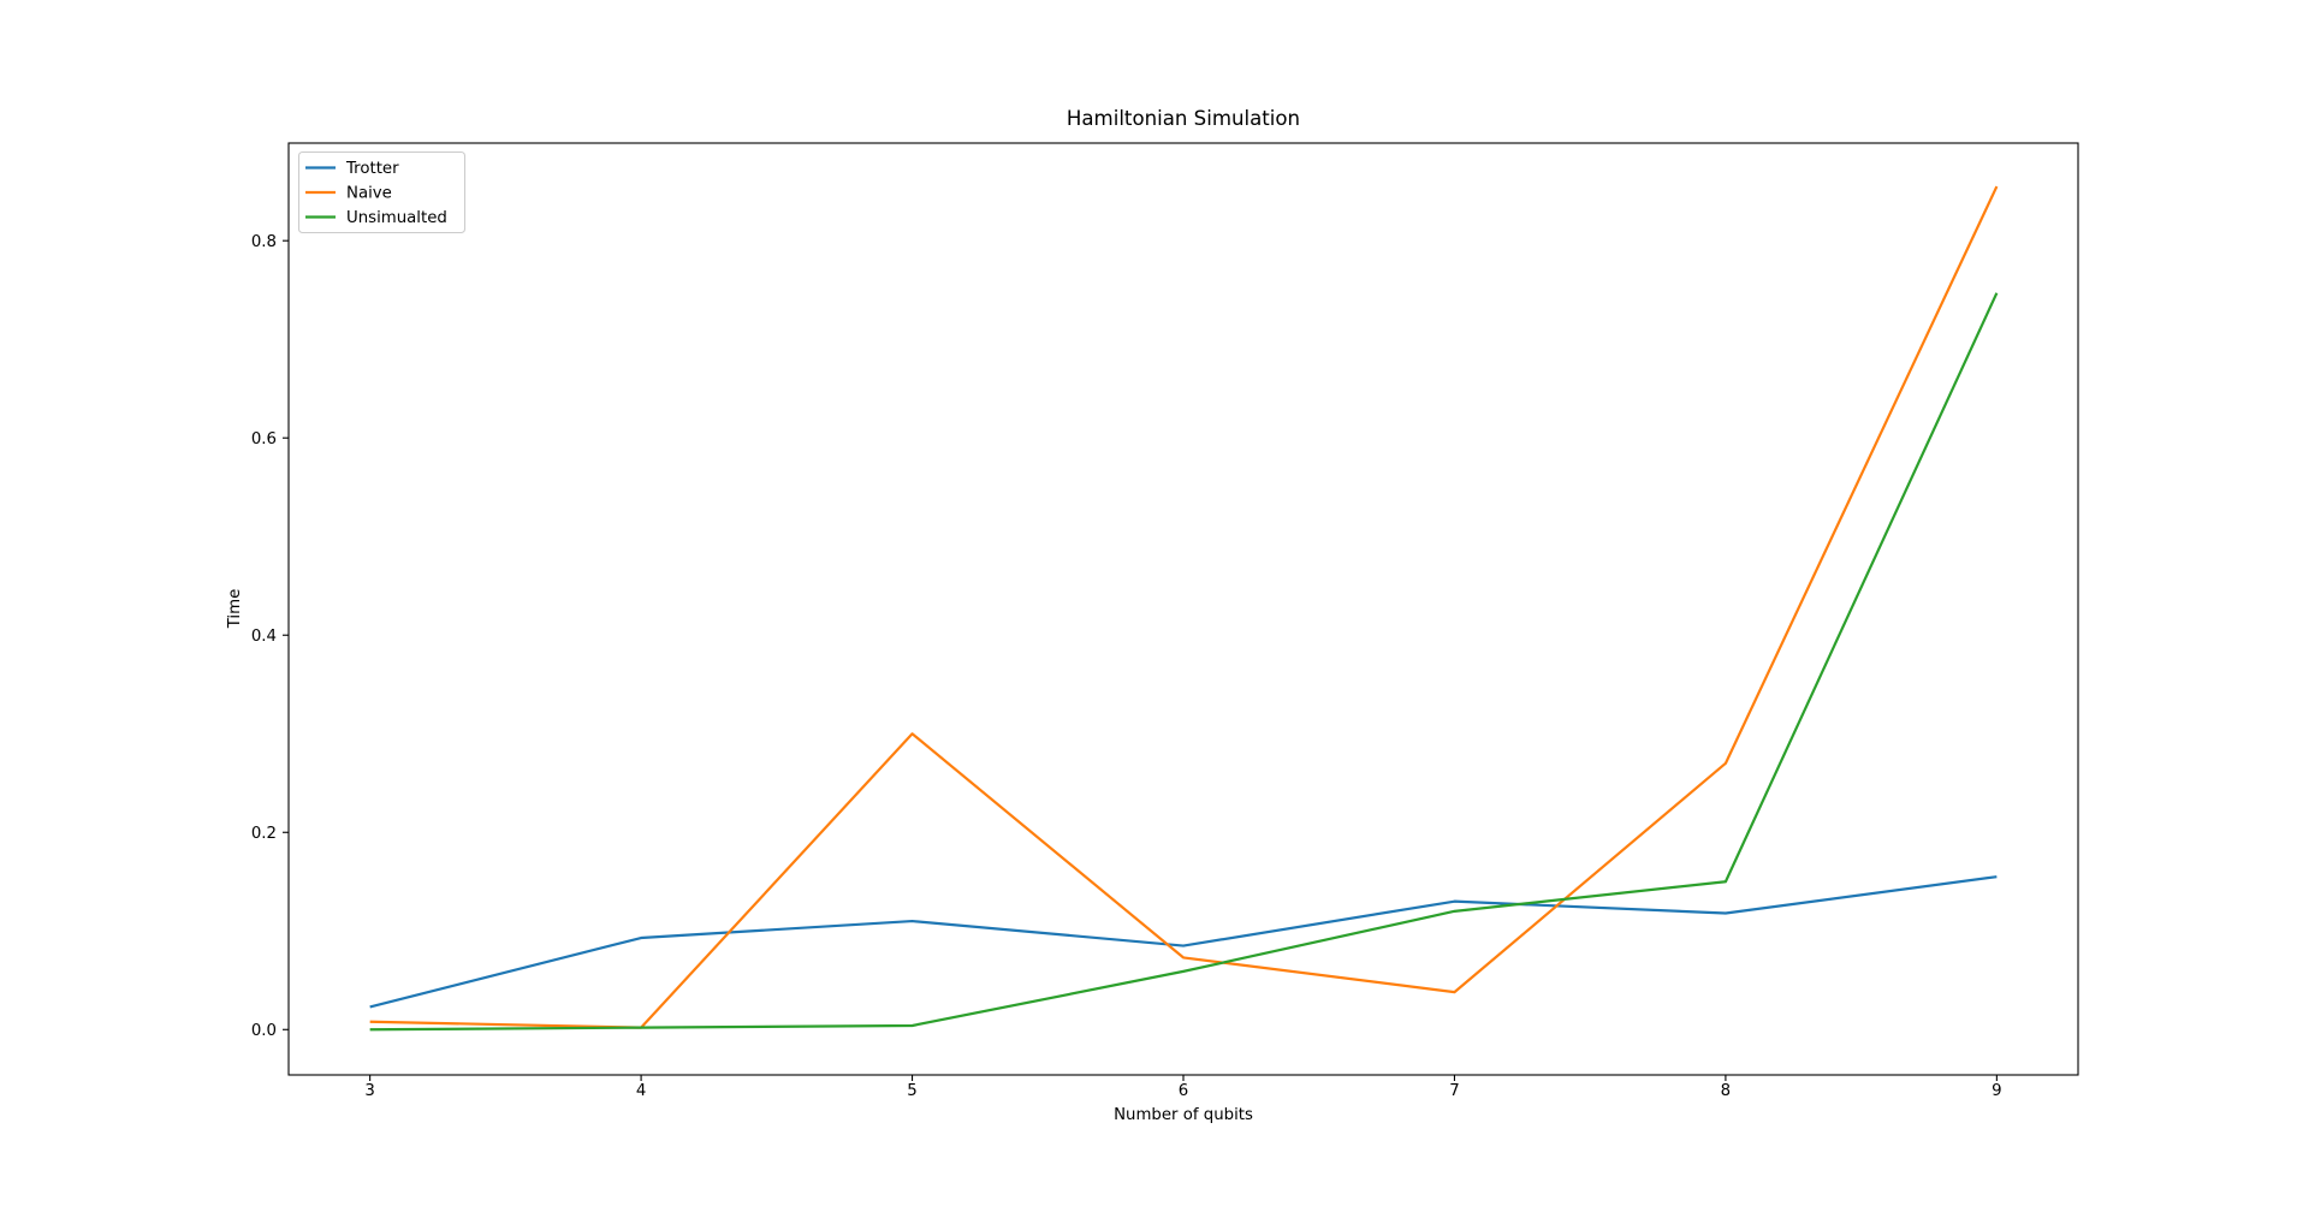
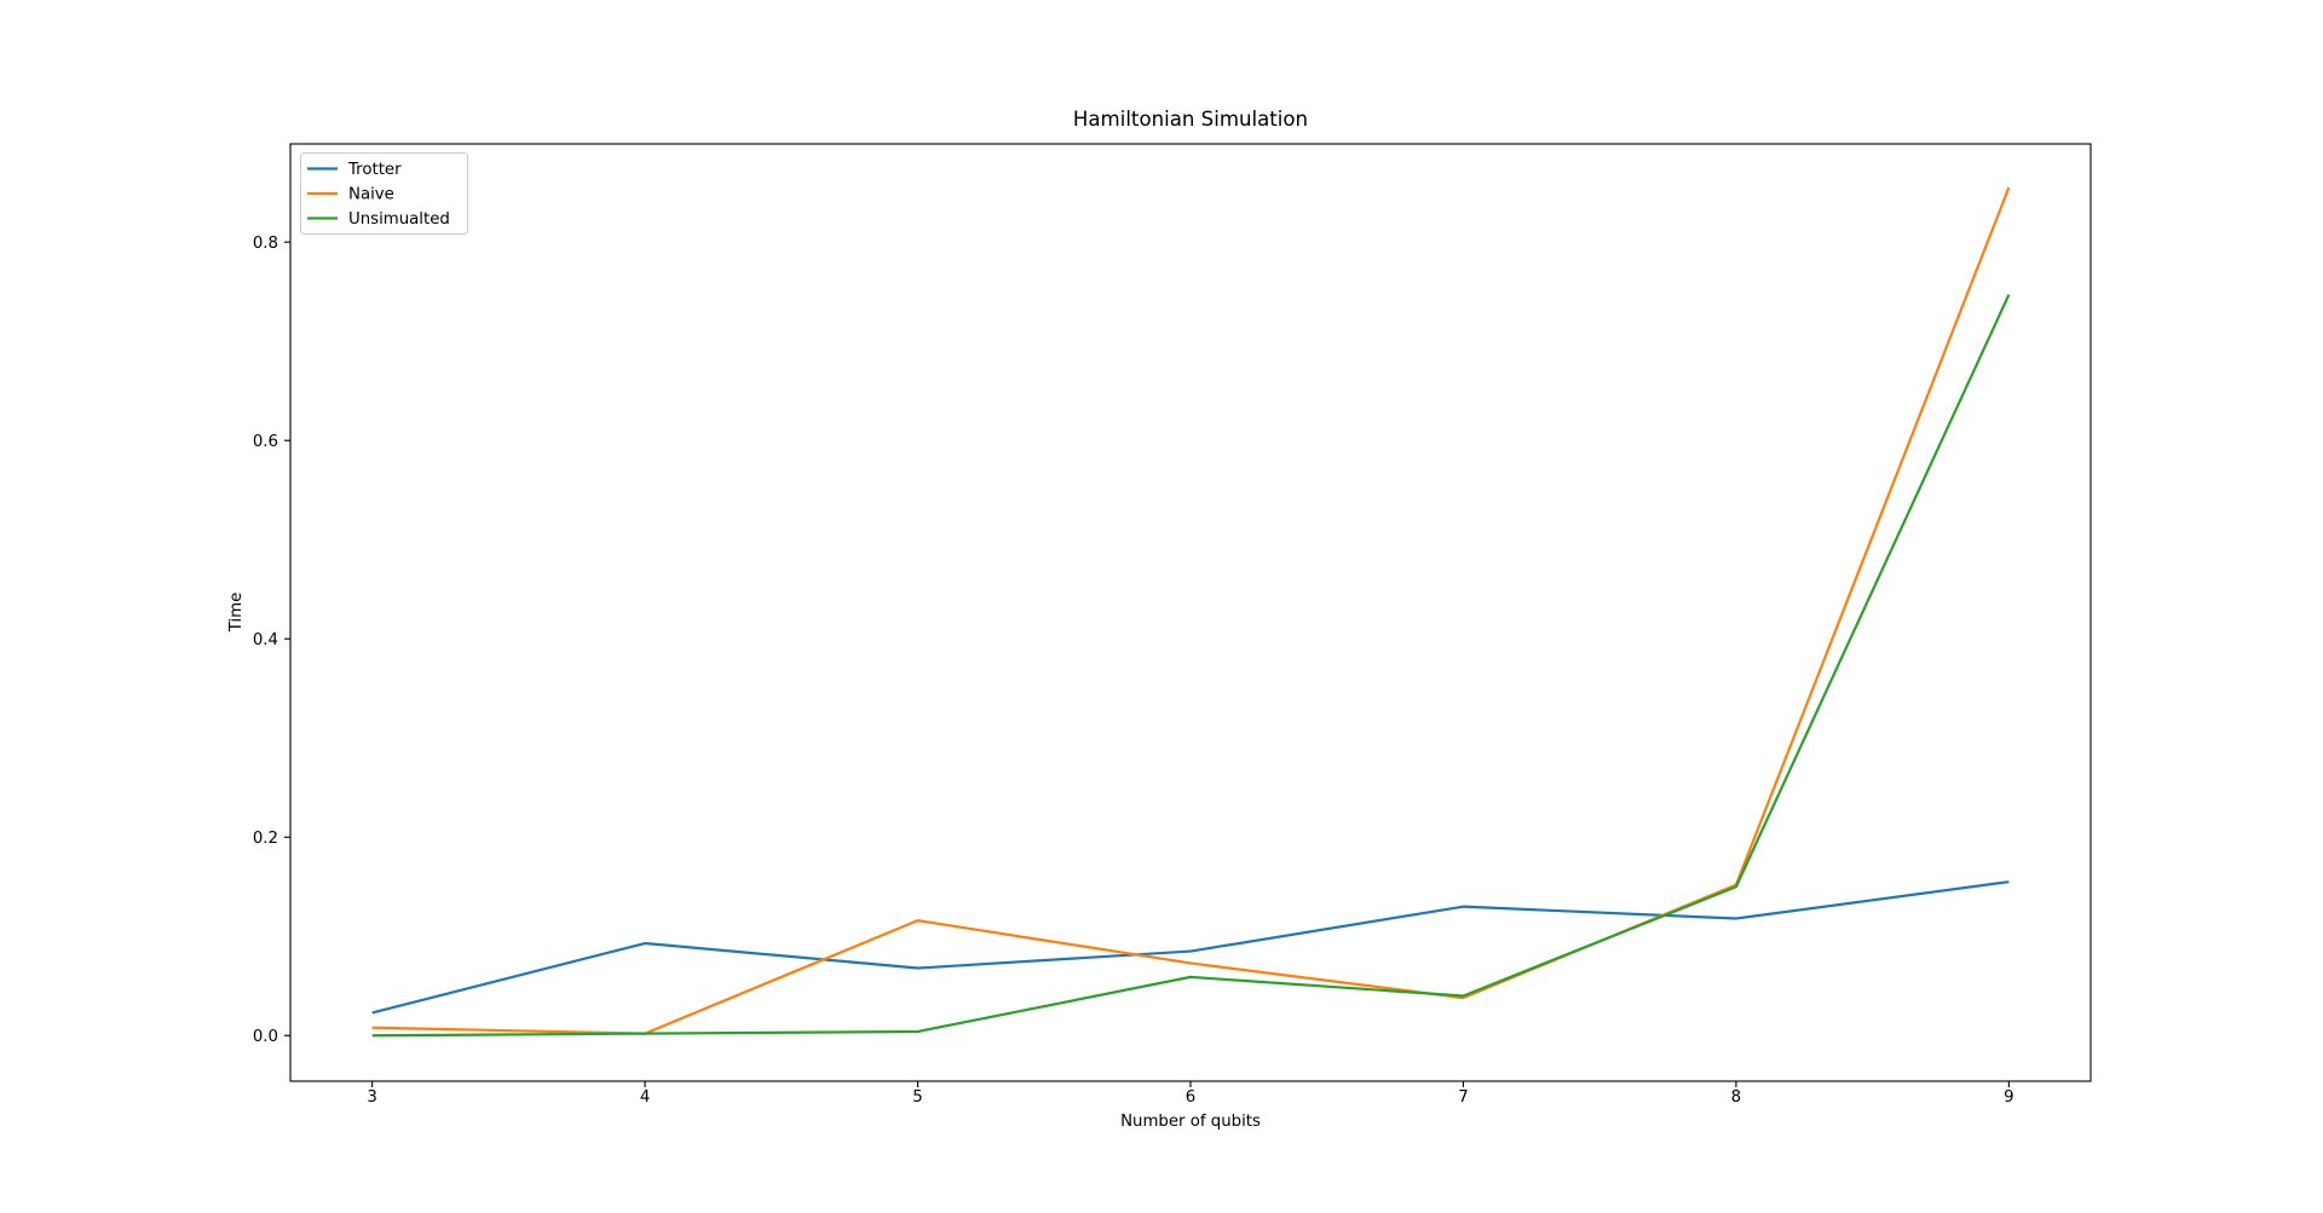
Trotter/5: 0.11 -> 0.07
Naive/5: 0.30 -> 0.12
Unsimualted/7: 0.12 -> 0.04
Naive/8: 0.27 -> 0.15
